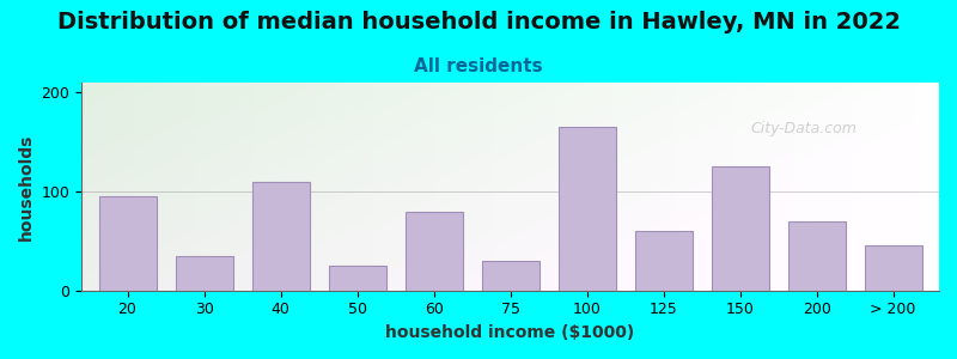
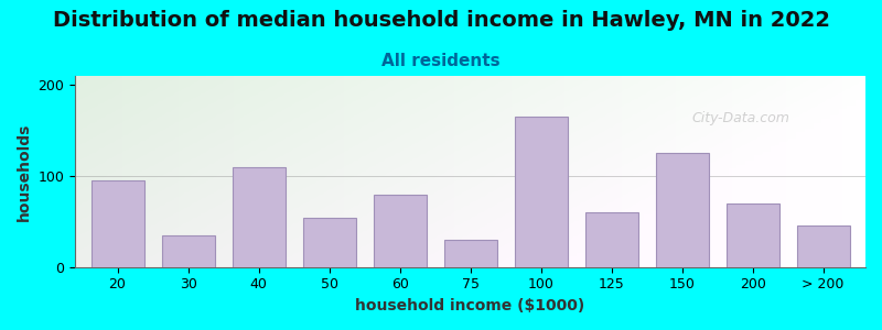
50: 25 -> 54
